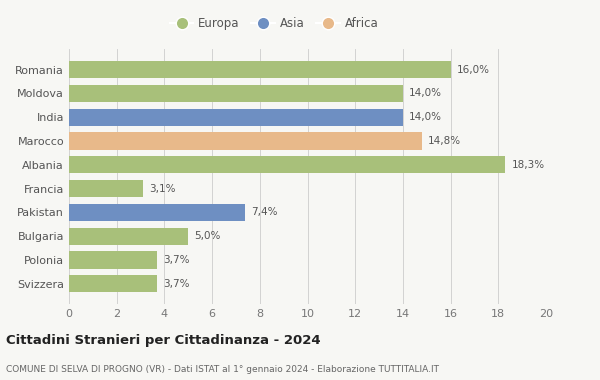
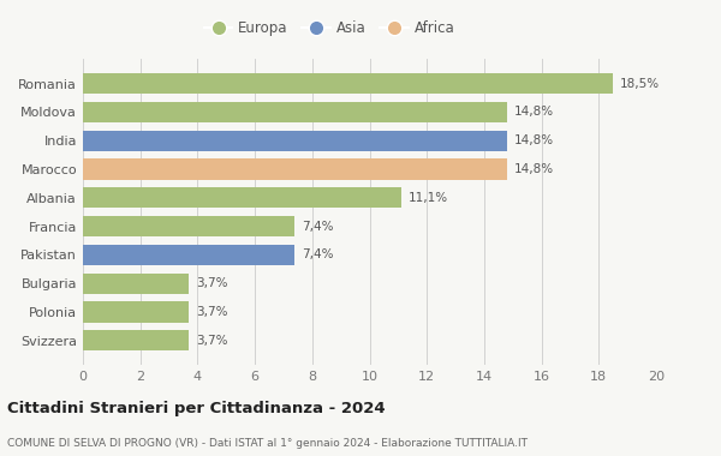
Romania: 16,0% -> 18,5%
Moldova: 14,0% -> 14,8%
India: 14,0% -> 14,8%
Albania: 18,3% -> 11,1%
Francia: 3,1% -> 7,4%
Bulgaria: 5,0% -> 3,7%
